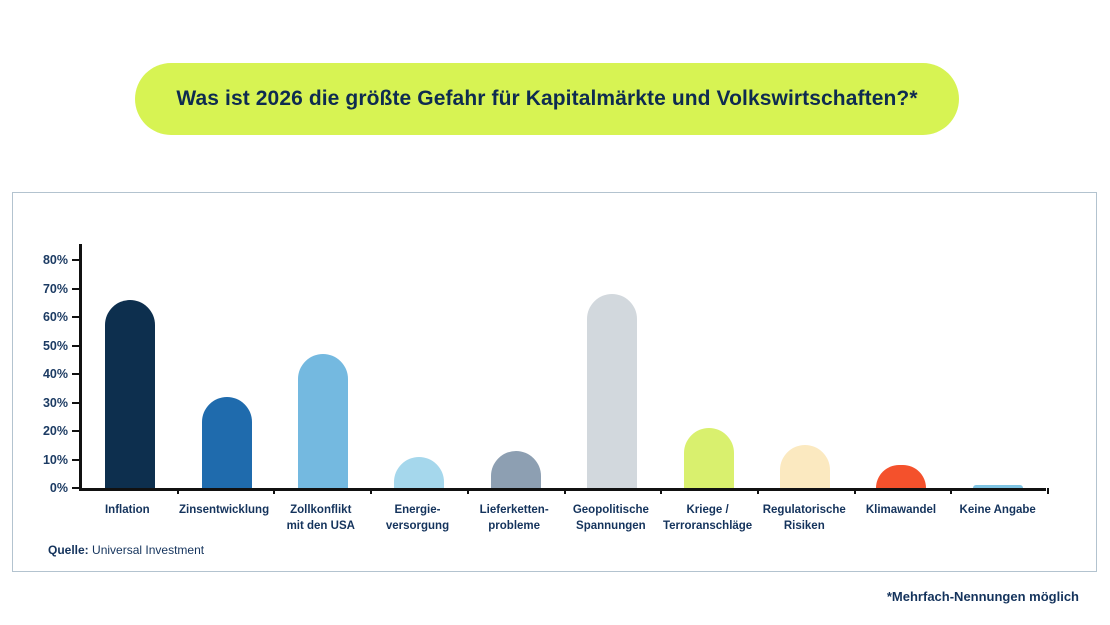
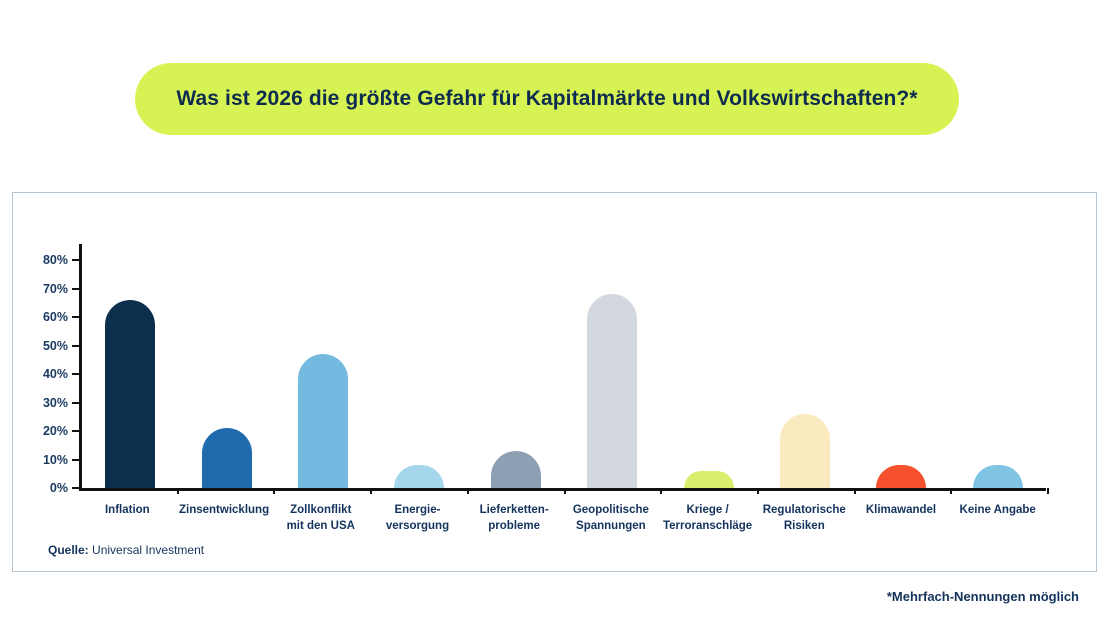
Zinsentwicklung: 32% -> 21%
Energie- versorgung: 11% -> 8%
Kriege / Terroranschläge: 21% -> 6%
Regulatorische Risiken: 15% -> 26%
Keine Angabe: 1% -> 8%
